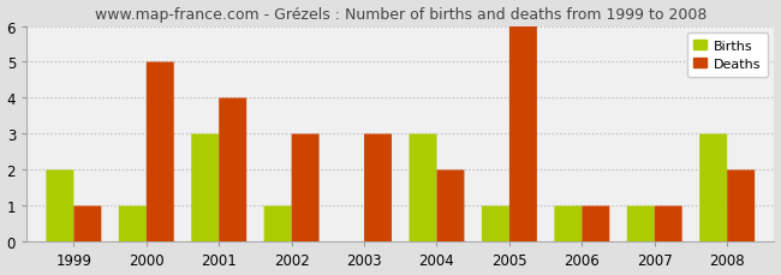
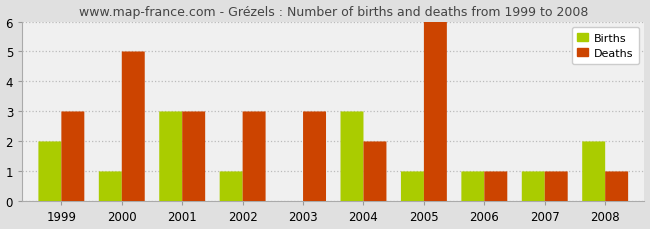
Deaths/1999: 1 -> 3
Deaths/2001: 4 -> 3
Births/2008: 3 -> 2
Deaths/2008: 2 -> 1
